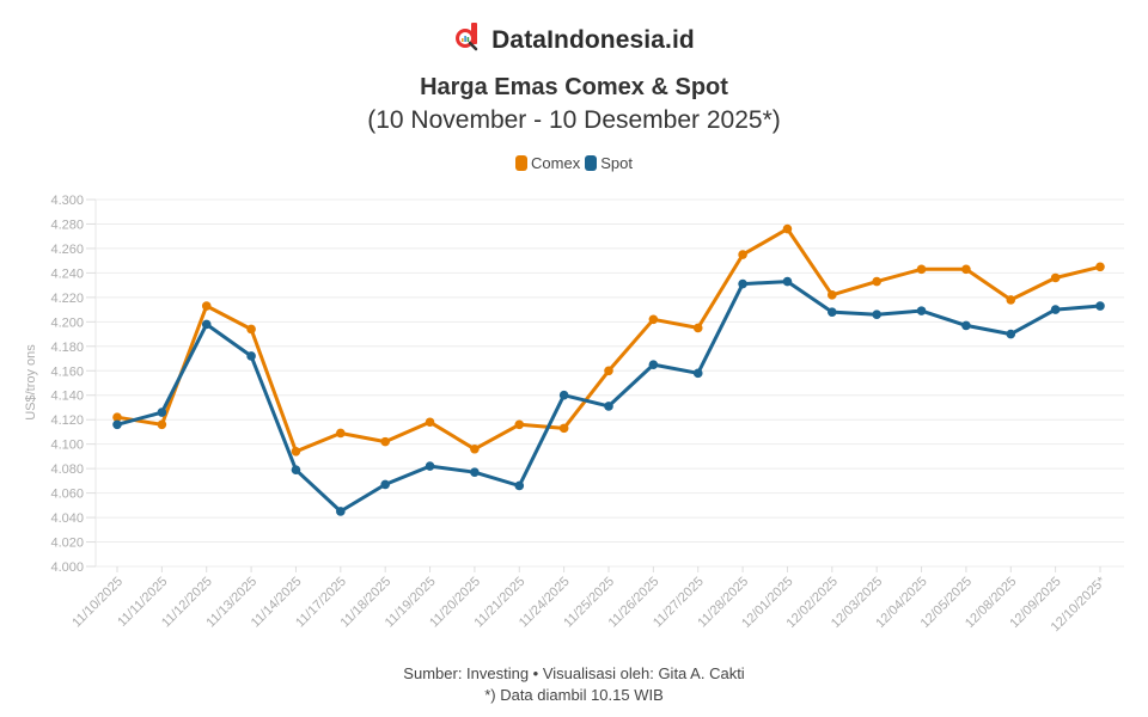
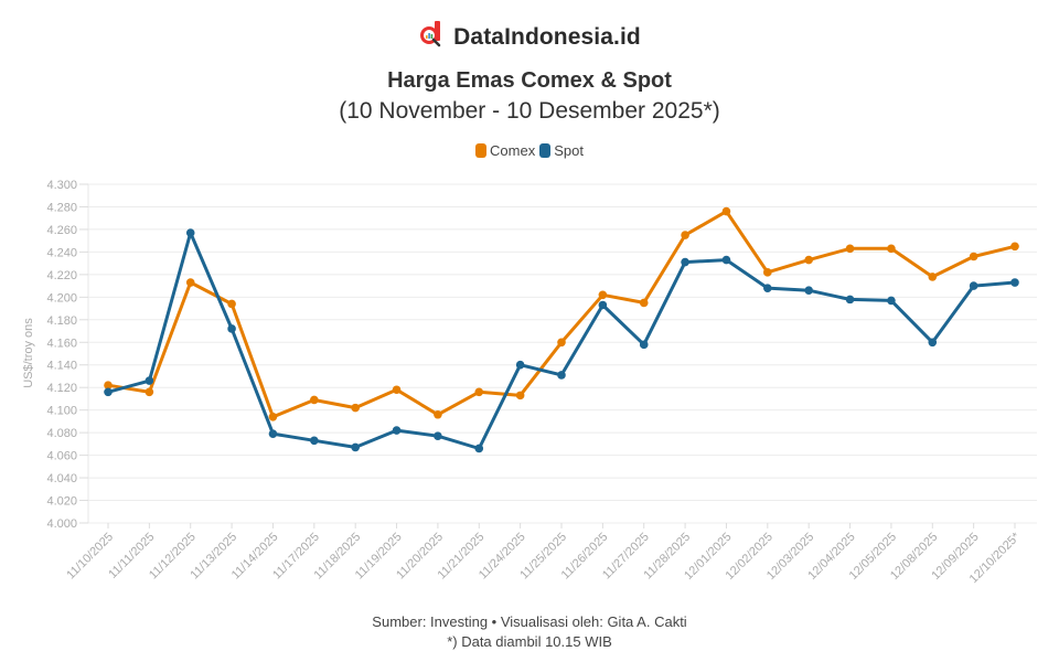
Spot/11/12/2025: 4198 -> 4257
Spot/11/17/2025: 4045 -> 4073
Spot/11/26/2025: 4165 -> 4193
Spot/12/04/2025: 4209 -> 4198
Spot/12/08/2025: 4190 -> 4160
